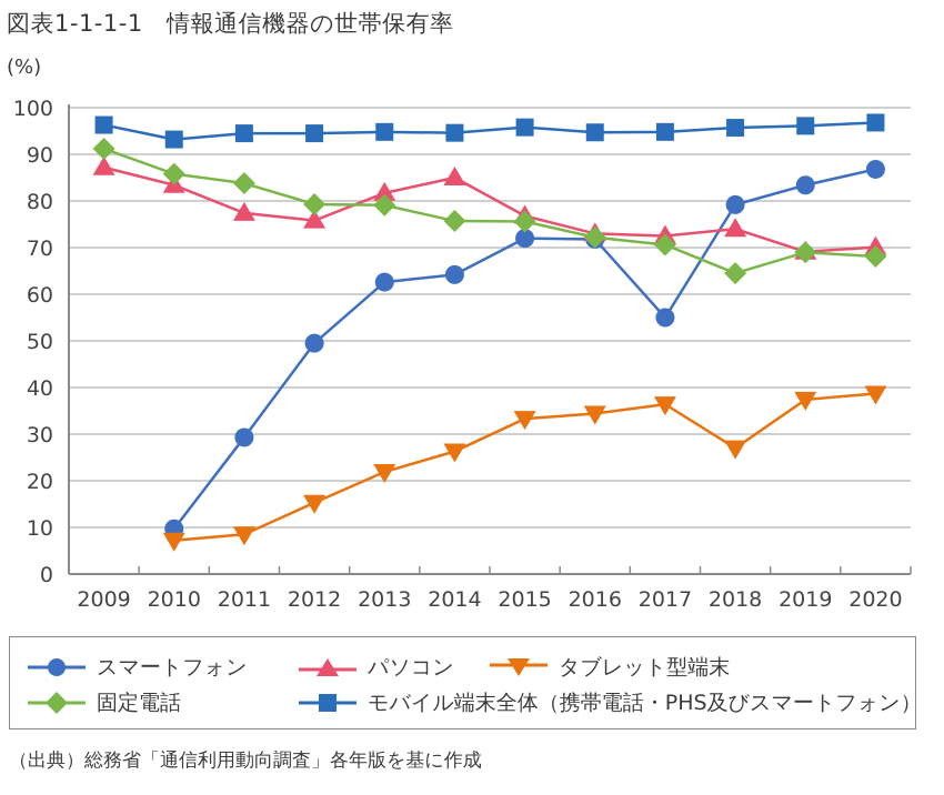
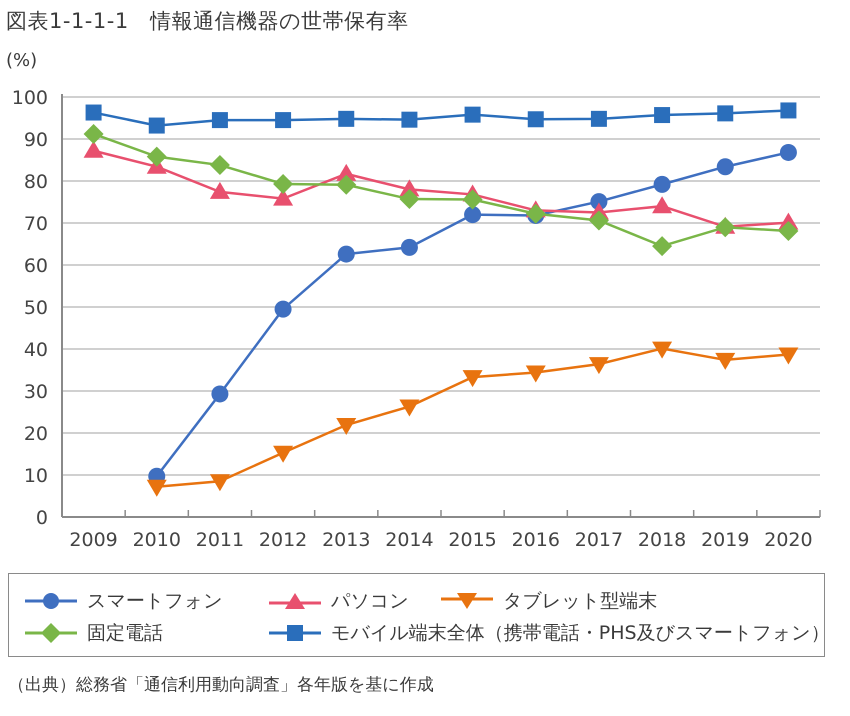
パソコン/2014: 85 -> 78
スマートフォン/2017: 55 -> 75
タブレット型端末/2018: 27 -> 40
